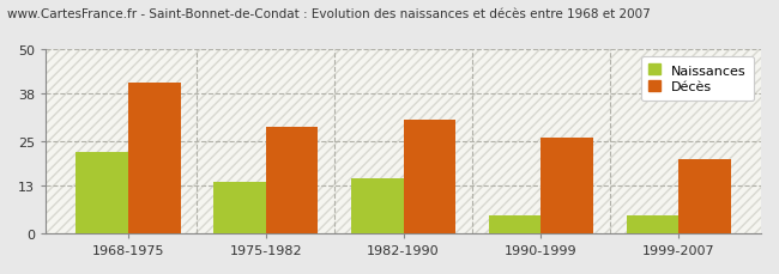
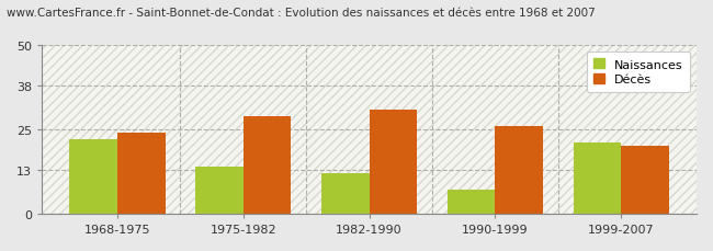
Décès/1968-1975: 41 -> 24
Naissances/1982-1990: 15 -> 12
Naissances/1990-1999: 5 -> 7
Naissances/1999-2007: 5 -> 21
